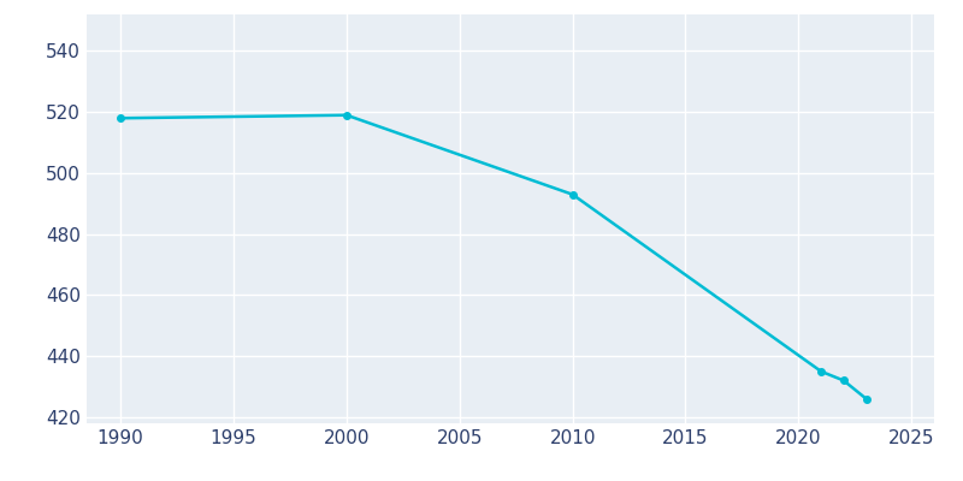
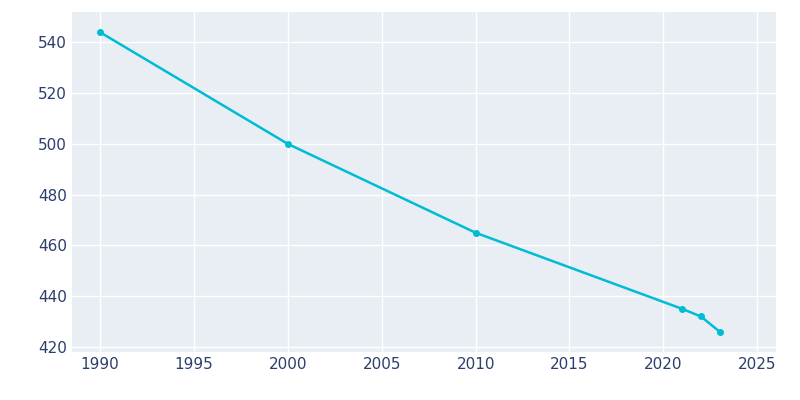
1990: 518 -> 544
2000: 519 -> 500
2010: 493 -> 465
